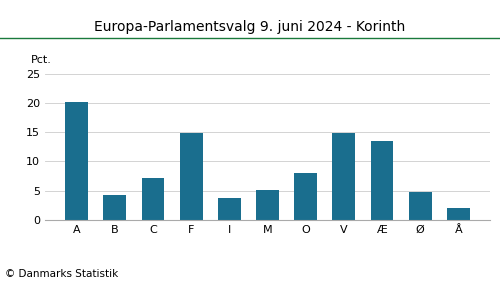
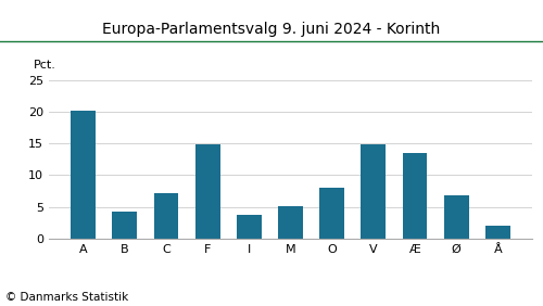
Ø: 4.8 -> 6.8
